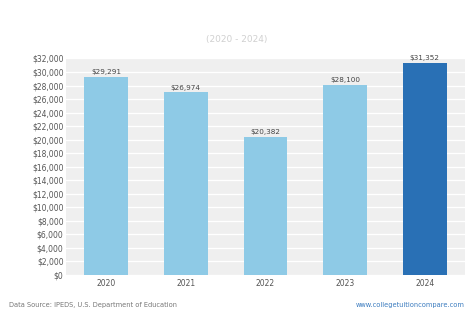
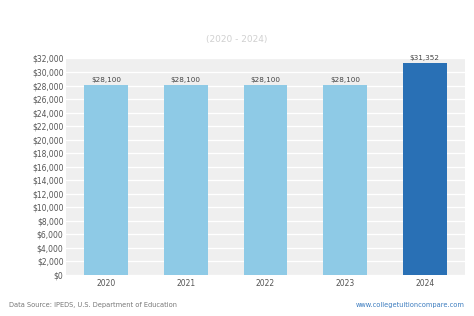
2020: $29,291 -> $28,100
2021: $26,974 -> $28,100
2022: $20,382 -> $28,100
